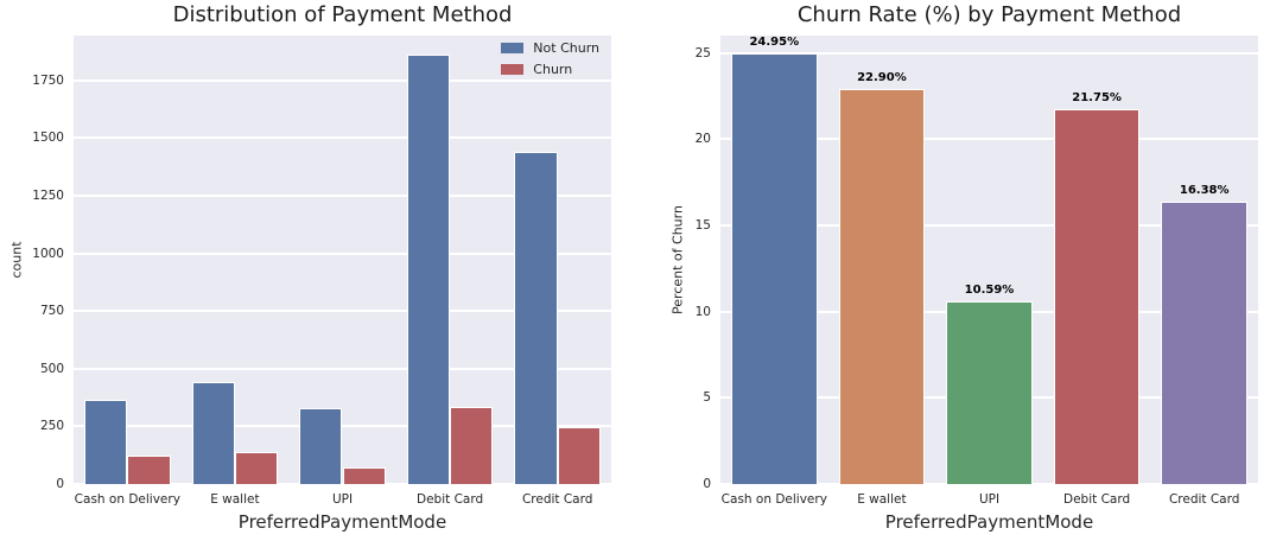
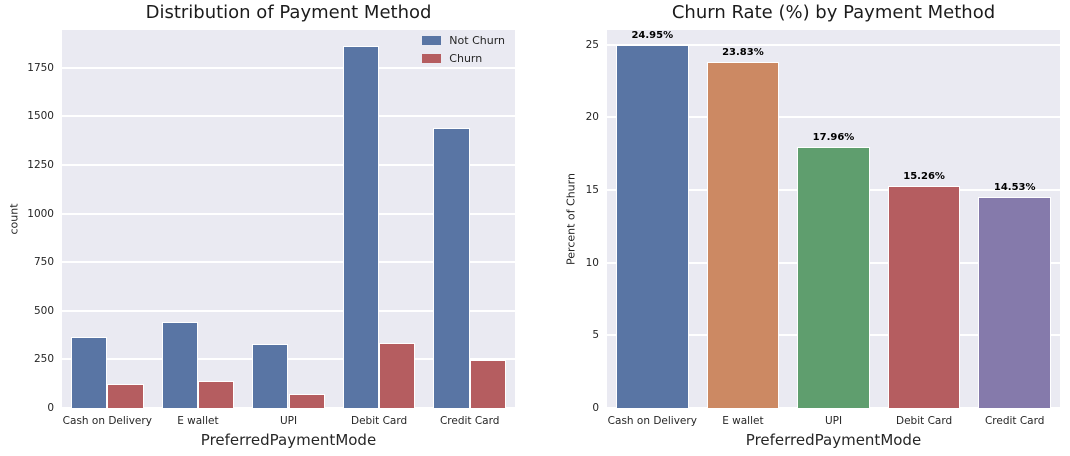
Churn Rate (%) by Payment Method/E wallet: 22.90% -> 23.83%
Churn Rate (%) by Payment Method/UPI: 10.59% -> 17.96%
Churn Rate (%) by Payment Method/Debit Card: 21.75% -> 15.26%
Churn Rate (%) by Payment Method/Credit Card: 16.38% -> 14.53%
